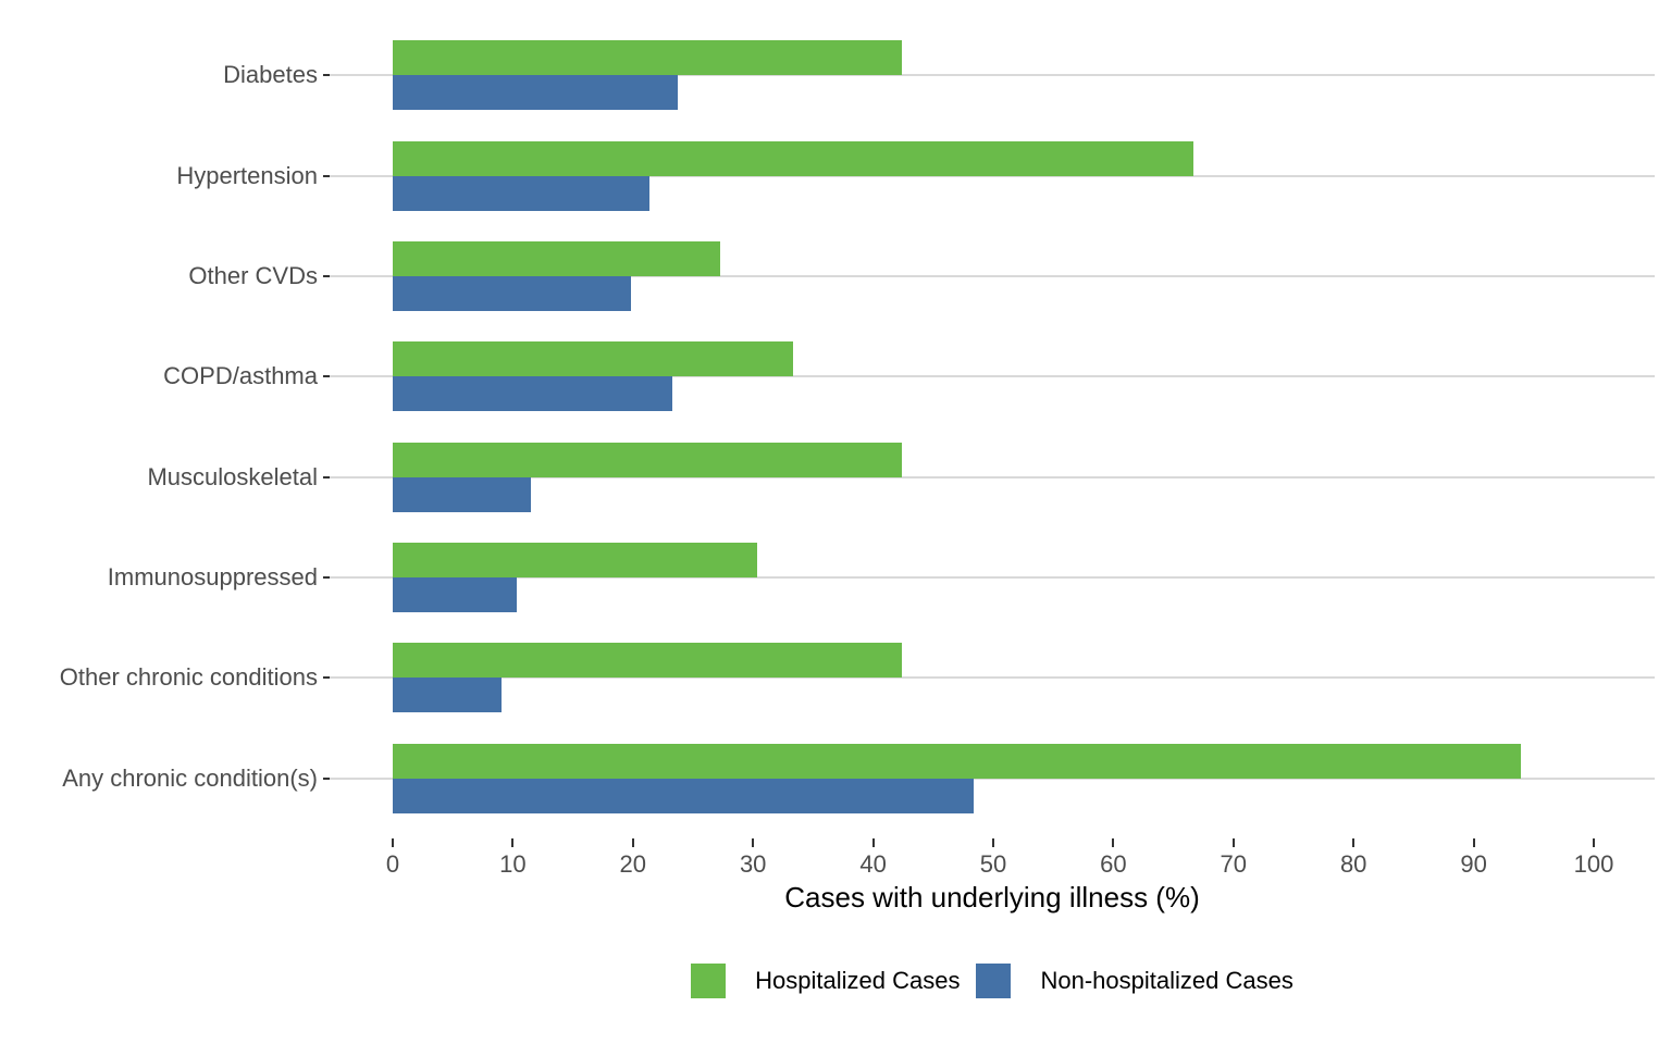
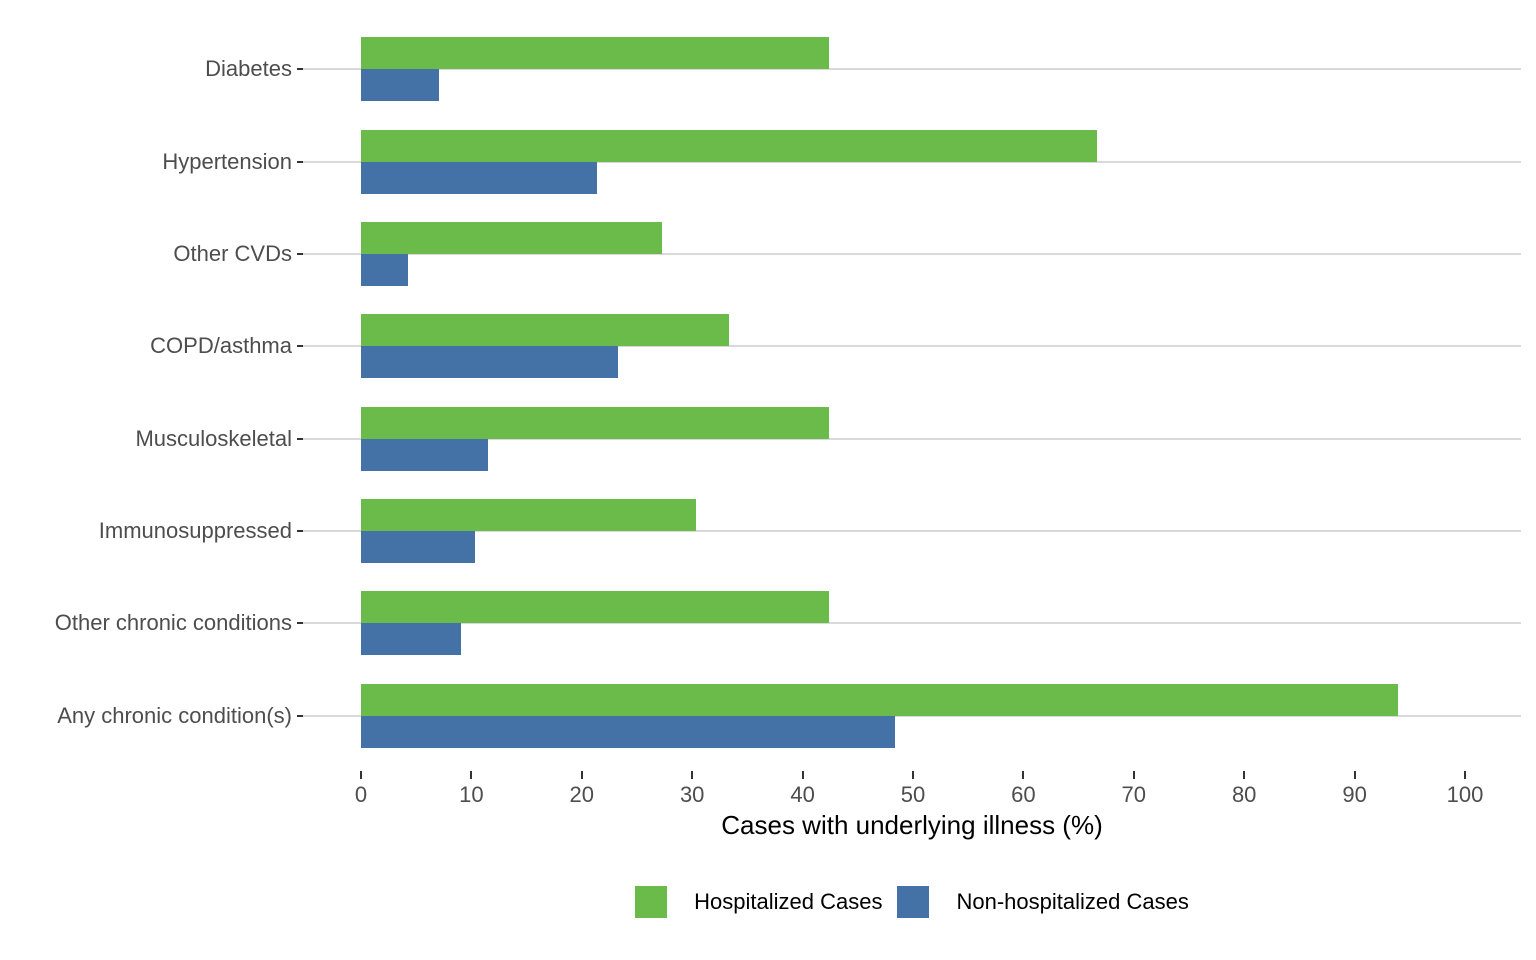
Non-hospitalized Cases/Diabetes: 23.7 -> 7.1
Non-hospitalized Cases/Other CVDs: 19.8 -> 4.3
